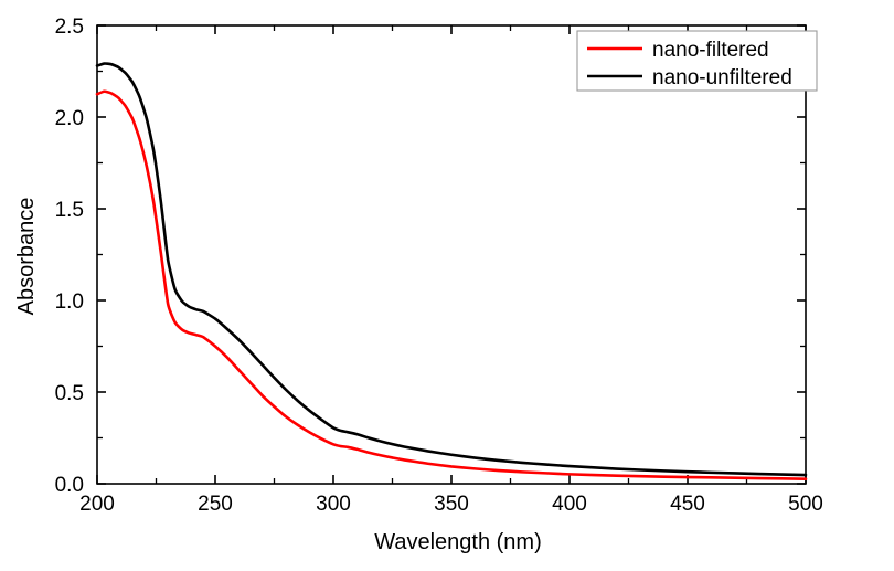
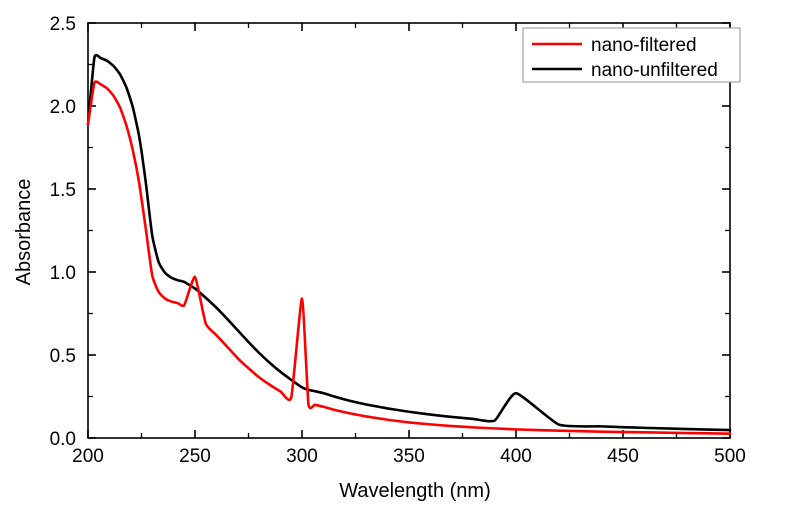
nano-filtered/200: 2.12 -> 1.89
nano-unfiltered/200: 2.28 -> 1.89
nano-filtered/250: 0.75 -> 0.97
nano-filtered/300: 0.21 -> 0.84
nano-unfiltered/400: 0.10 -> 0.27
